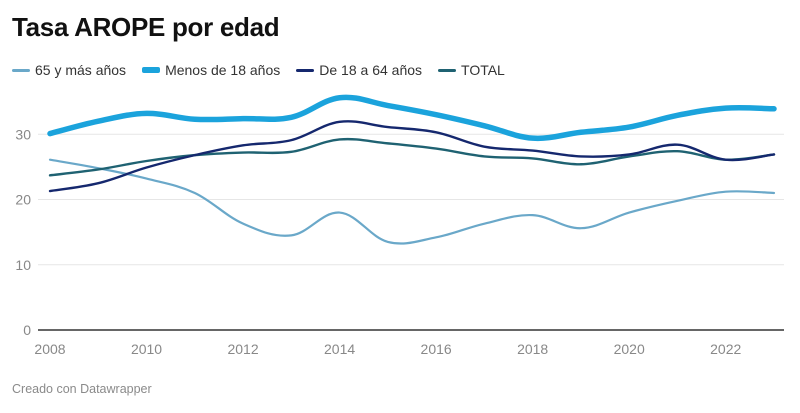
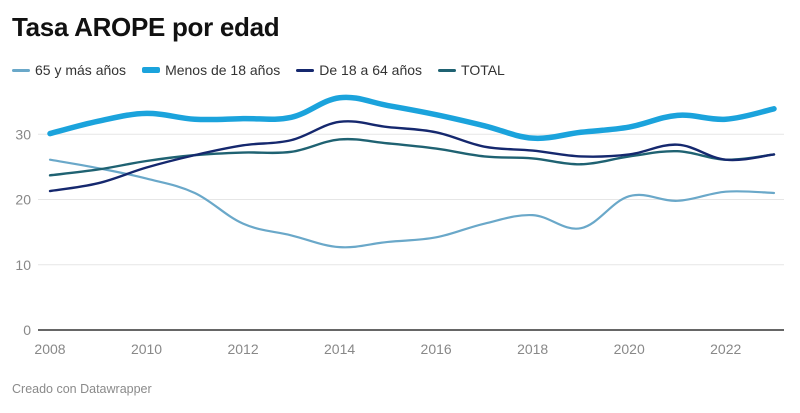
65 y más años/2014: 18 -> 13
65 y más años/2020: 18 -> 20
Menos de 18 años/2022: 34 -> 32
